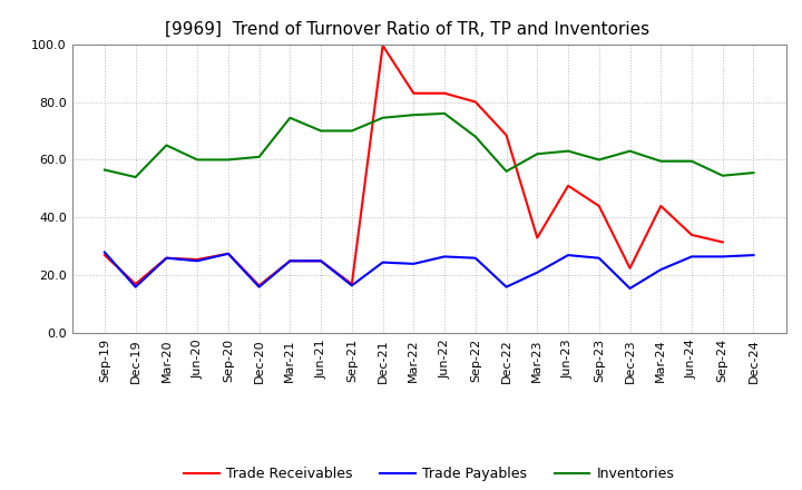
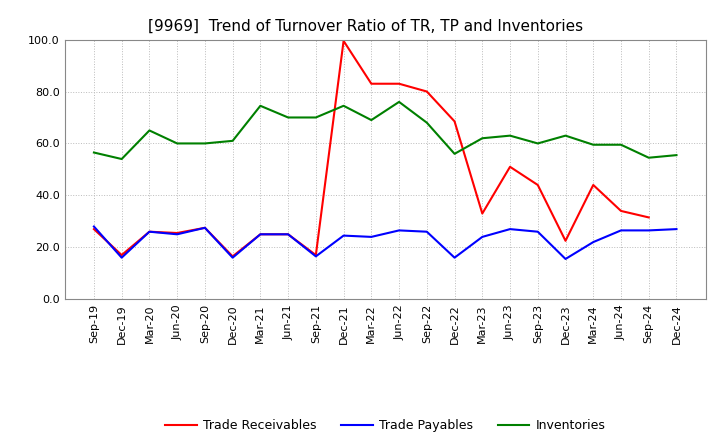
Inventories/Mar-22: 75.5 -> 69.0
Trade Payables/Mar-23: 21.0 -> 24.0
